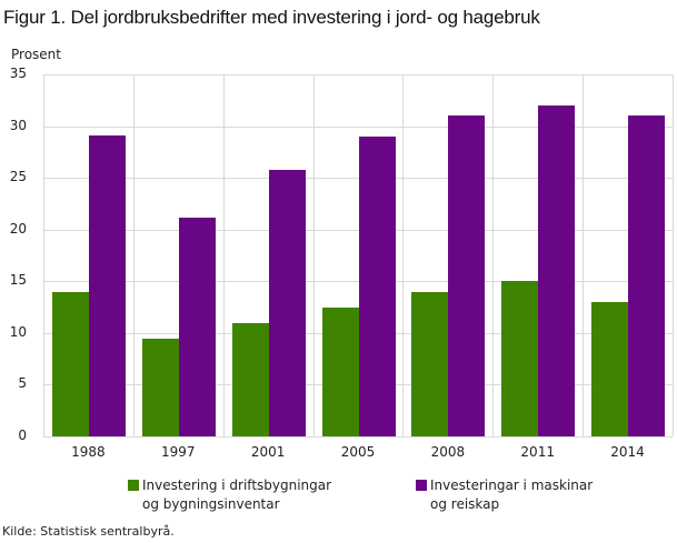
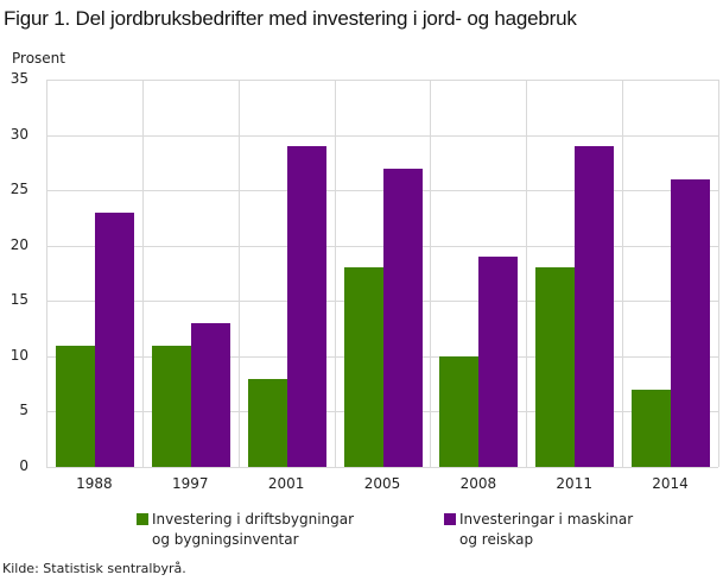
Investering i driftsbygningar og bygningsinventar/1988: 14 -> 11
Investeringar i maskinar og reiskap/1988: 29 -> 23
Investering i driftsbygningar og bygningsinventar/1997: 9 -> 11
Investeringar i maskinar og reiskap/1997: 21 -> 13
Investering i driftsbygningar og bygningsinventar/2001: 11 -> 8
Investeringar i maskinar og reiskap/2001: 26 -> 29
Investering i driftsbygningar og bygningsinventar/2005: 12 -> 18
Investeringar i maskinar og reiskap/2005: 29 -> 27
Investering i driftsbygningar og bygningsinventar/2008: 14 -> 10
Investeringar i maskinar og reiskap/2008: 31 -> 19
Investering i driftsbygningar og bygningsinventar/2011: 15 -> 18
Investeringar i maskinar og reiskap/2011: 32 -> 29
Investering i driftsbygningar og bygningsinventar/2014: 13 -> 7
Investeringar i maskinar og reiskap/2014: 31 -> 26
